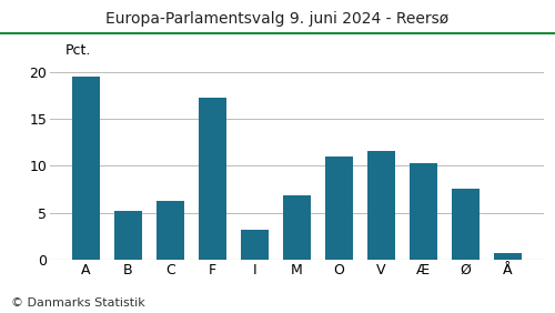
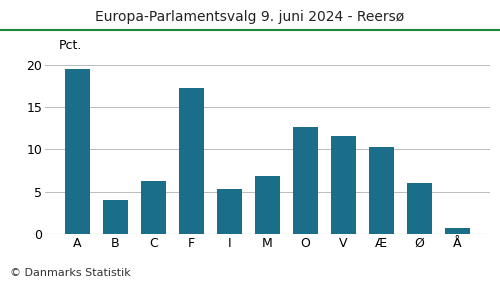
B: 5.2 -> 4.0
I: 3.2 -> 5.3
O: 11.0 -> 12.7
Ø: 7.6 -> 6.0
